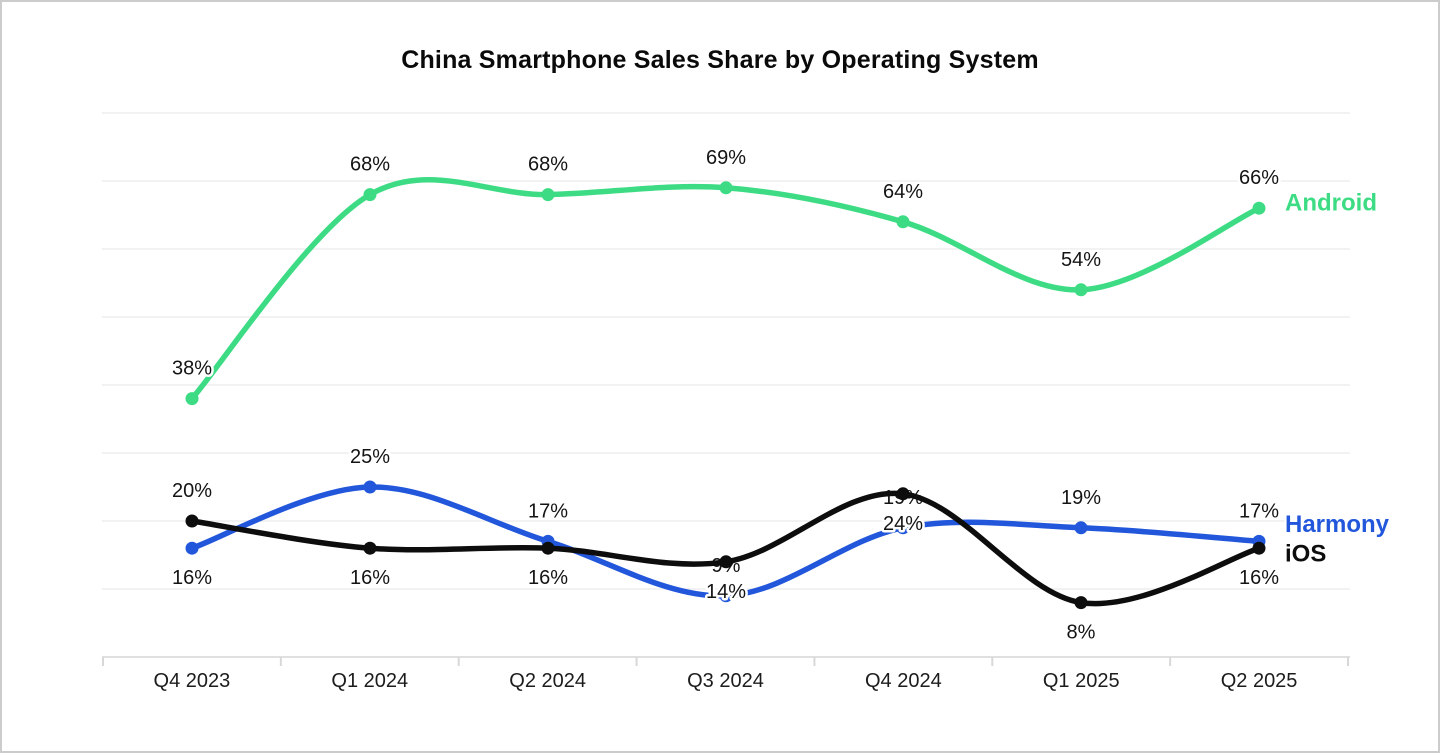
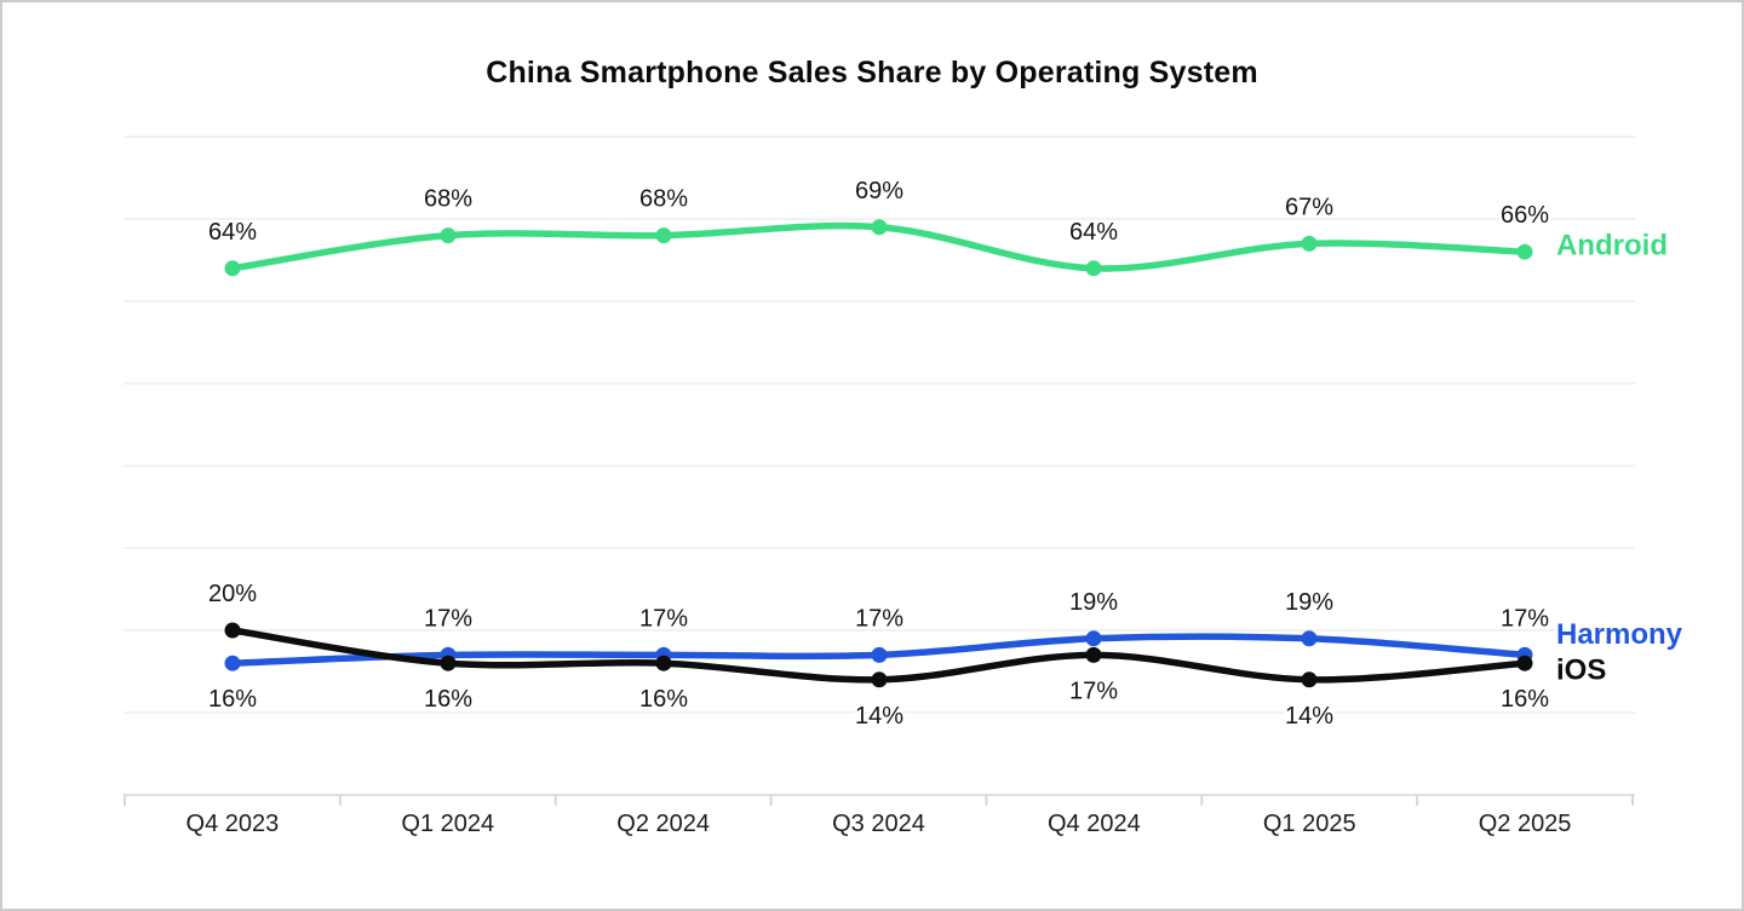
Android/Q4 2023: 38% -> 64%
Harmony/Q1 2024: 25% -> 17%
Harmony/Q3 2024: 9% -> 17%
iOS/Q4 2024: 24% -> 17%
Android/Q1 2025: 54% -> 67%
iOS/Q1 2025: 8% -> 14%
